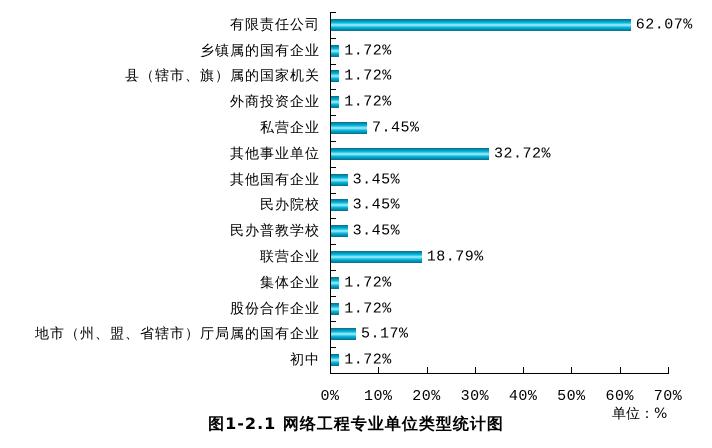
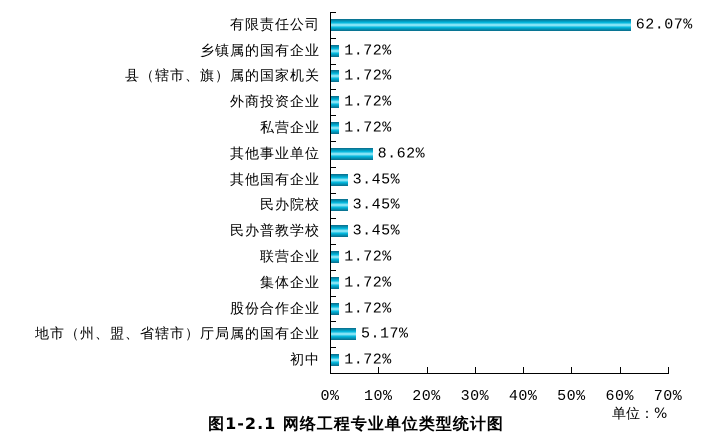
私营企业: 7.45% -> 1.72%
其他事业单位: 32.72% -> 8.62%
联营企业: 18.79% -> 1.72%
